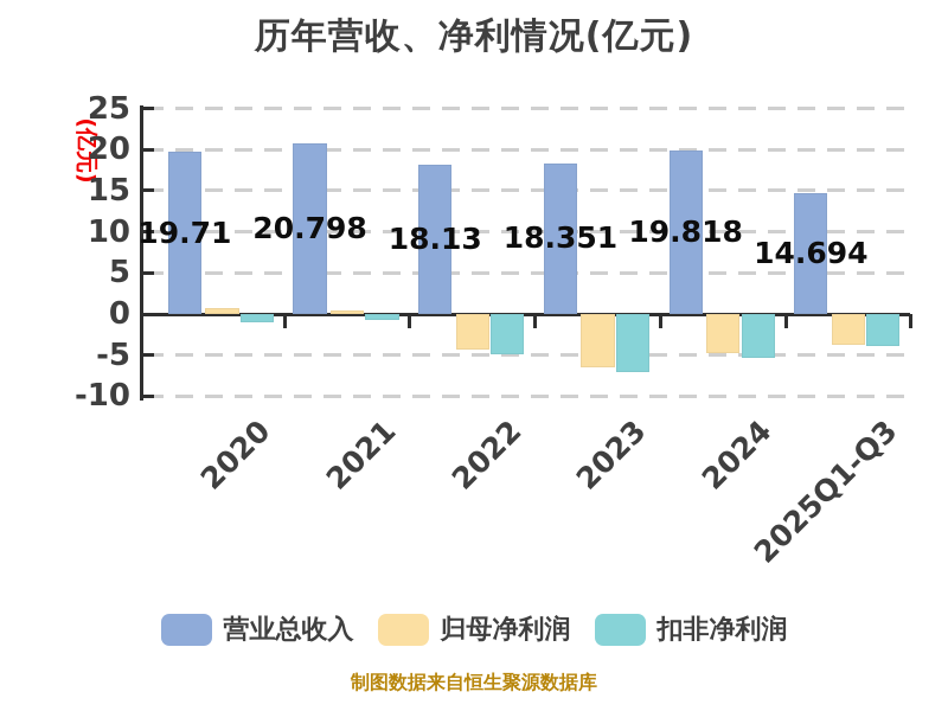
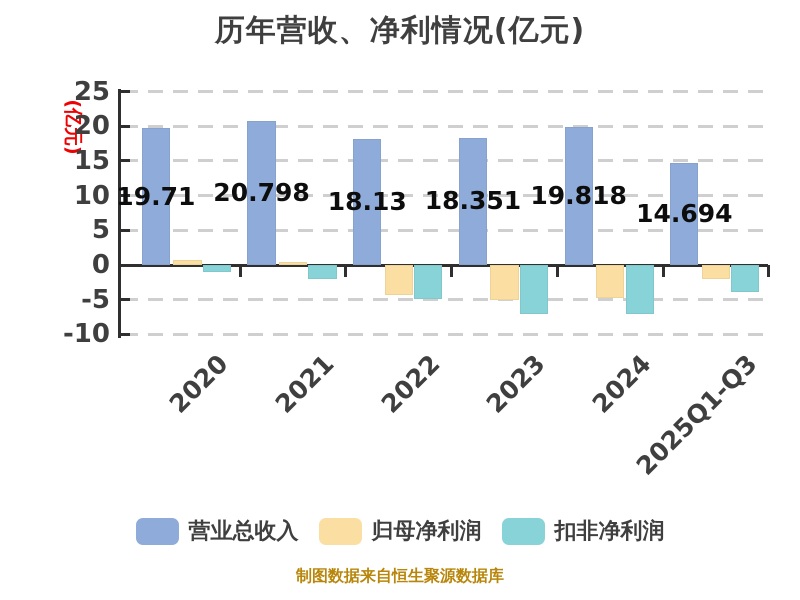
扣非净利润/2021: -1 -> -2
归母净利润/2023: -6 -> -5
扣非净利润/2024: -5 -> -7
归母净利润/2025Q1-Q3: -4 -> -2
